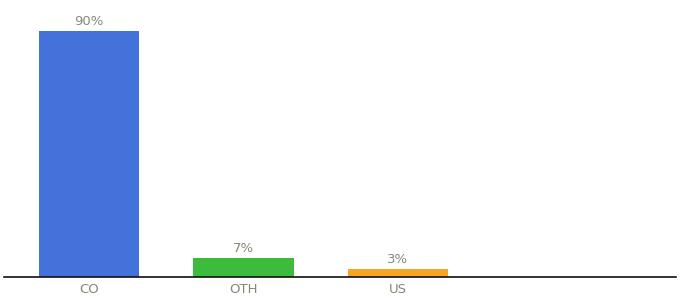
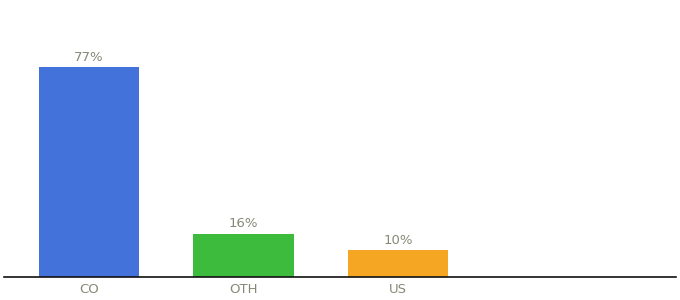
CO: 90% -> 77%
OTH: 7% -> 16%
US: 3% -> 10%
